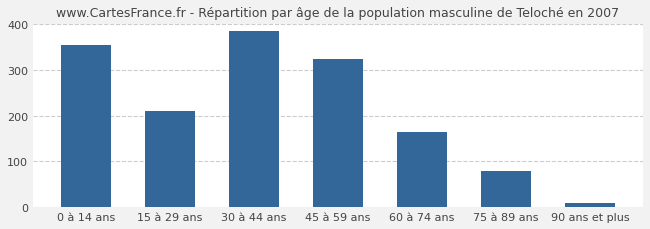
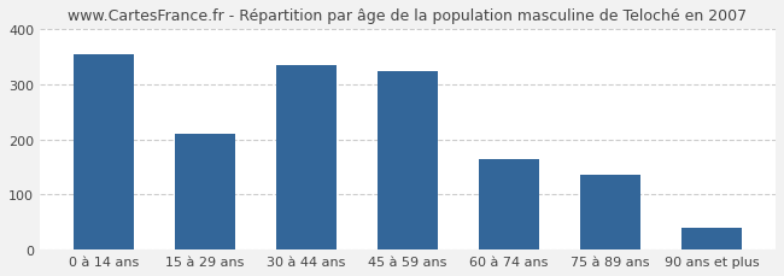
30 à 44 ans: 385 -> 335
75 à 89 ans: 80 -> 135
90 ans et plus: 10 -> 40
